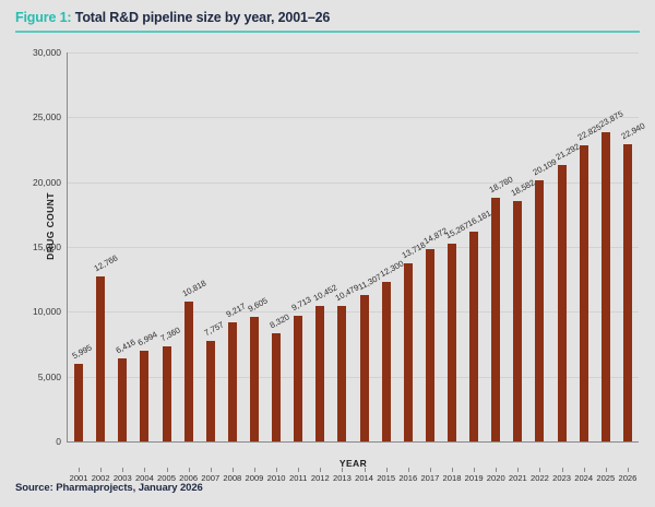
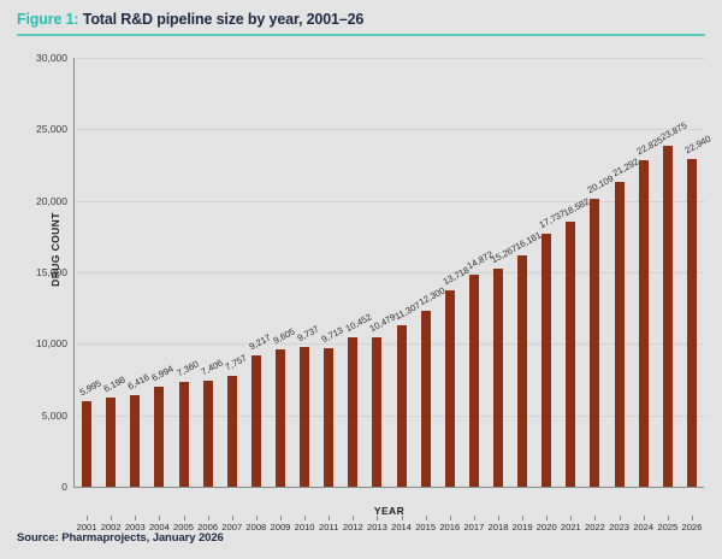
2002: 12,766 -> 6,198
2006: 10,818 -> 7,406
2010: 8,320 -> 9,737
2020: 18,780 -> 17,737
